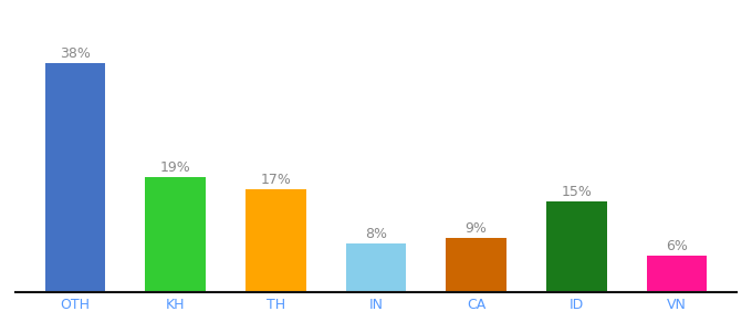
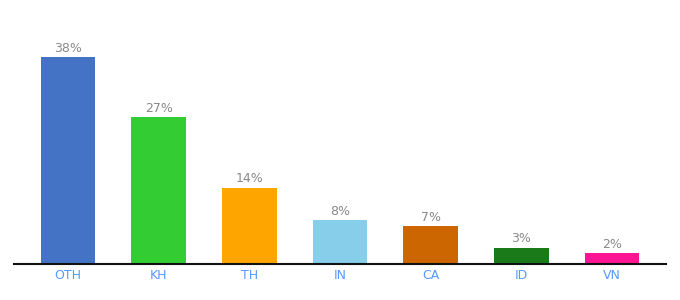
KH: 19% -> 27%
TH: 17% -> 14%
CA: 9% -> 7%
ID: 15% -> 3%
VN: 6% -> 2%
